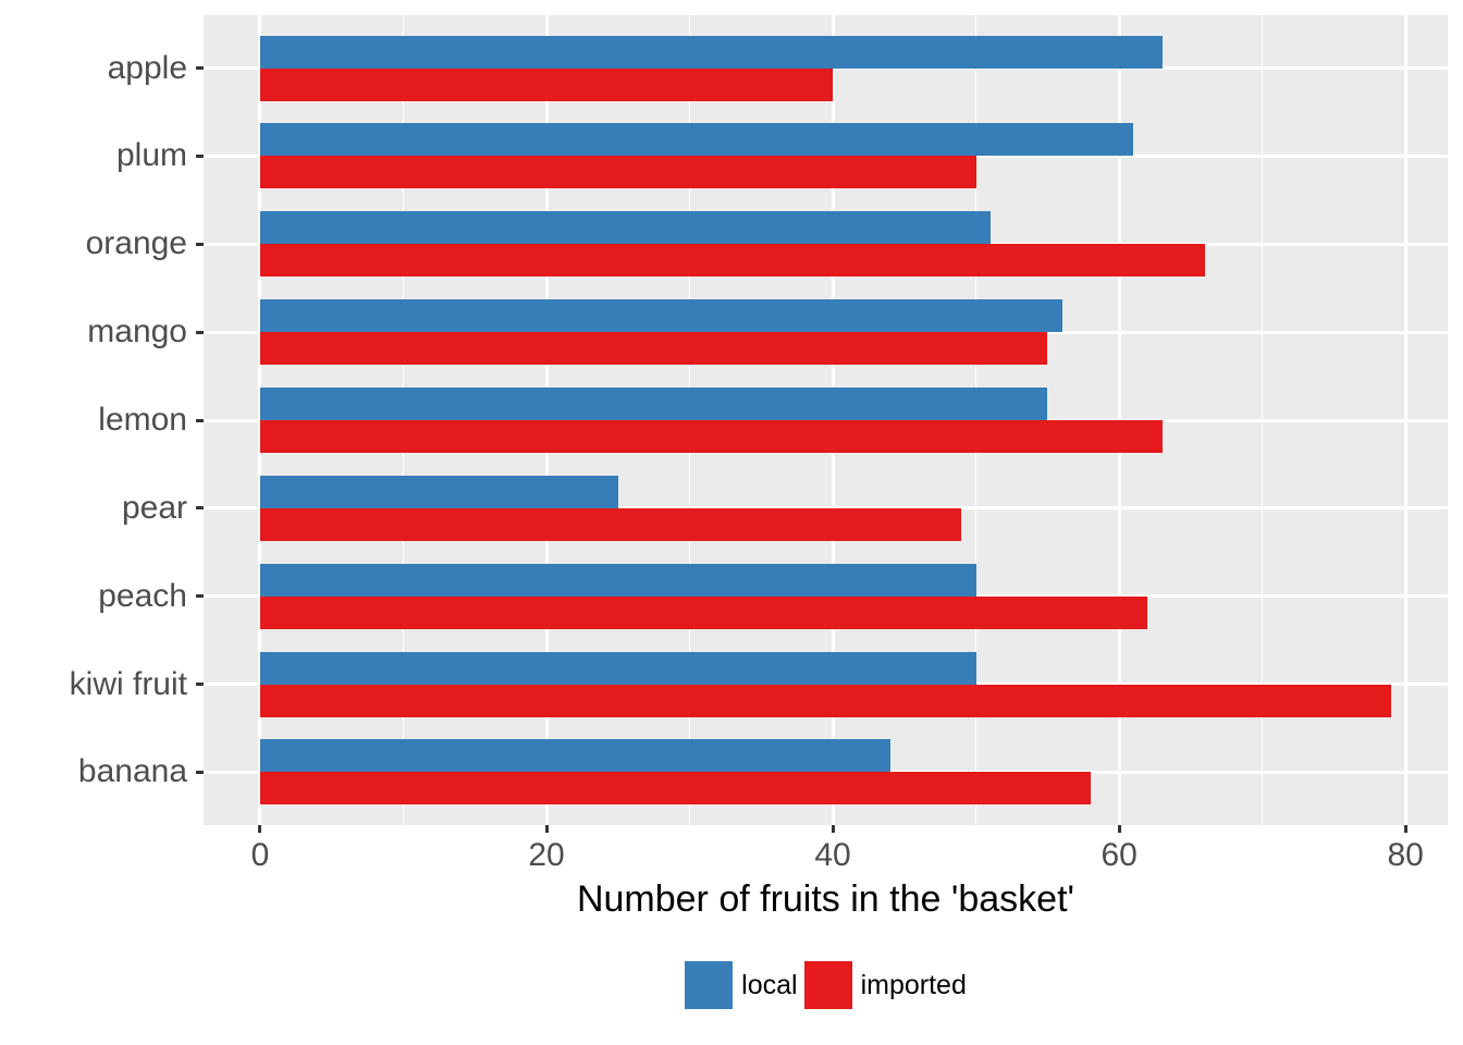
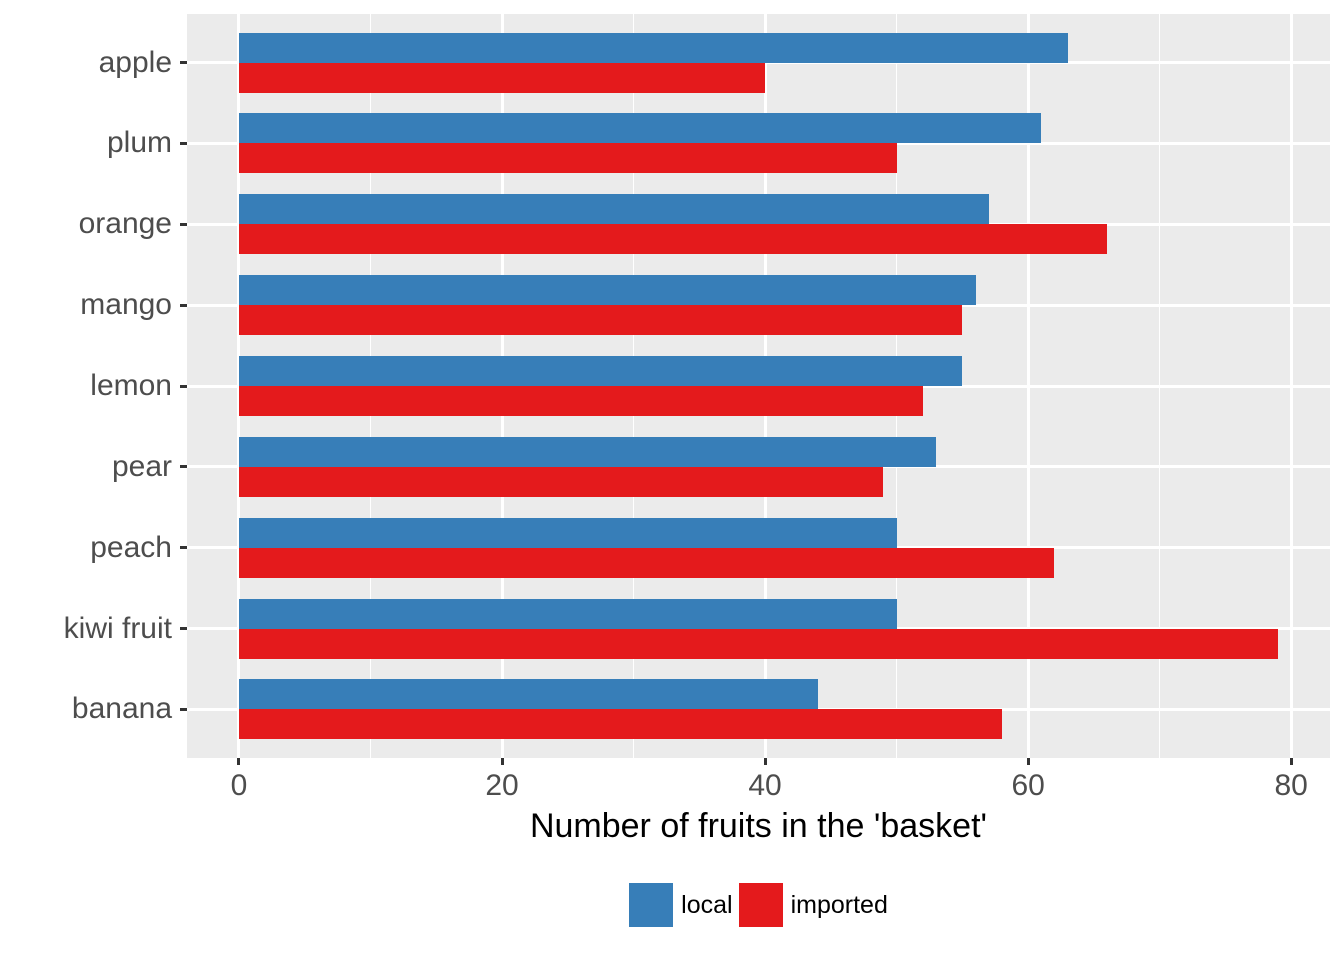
local/orange: 51 -> 57
imported/lemon: 63 -> 52
local/pear: 25 -> 53
